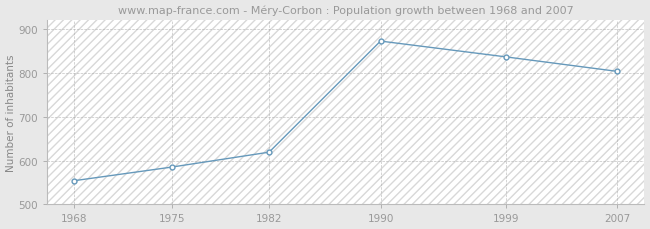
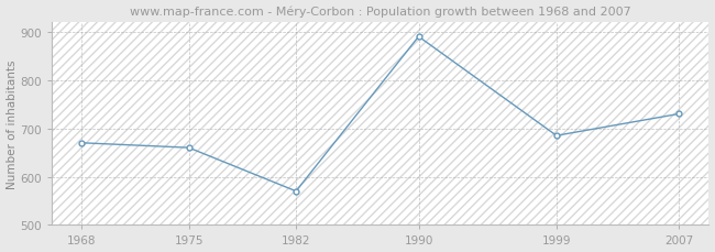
1968: 554 -> 670
1975: 585 -> 660
1982: 619 -> 570
1990: 872 -> 890
1999: 836 -> 685
2007: 803 -> 730
